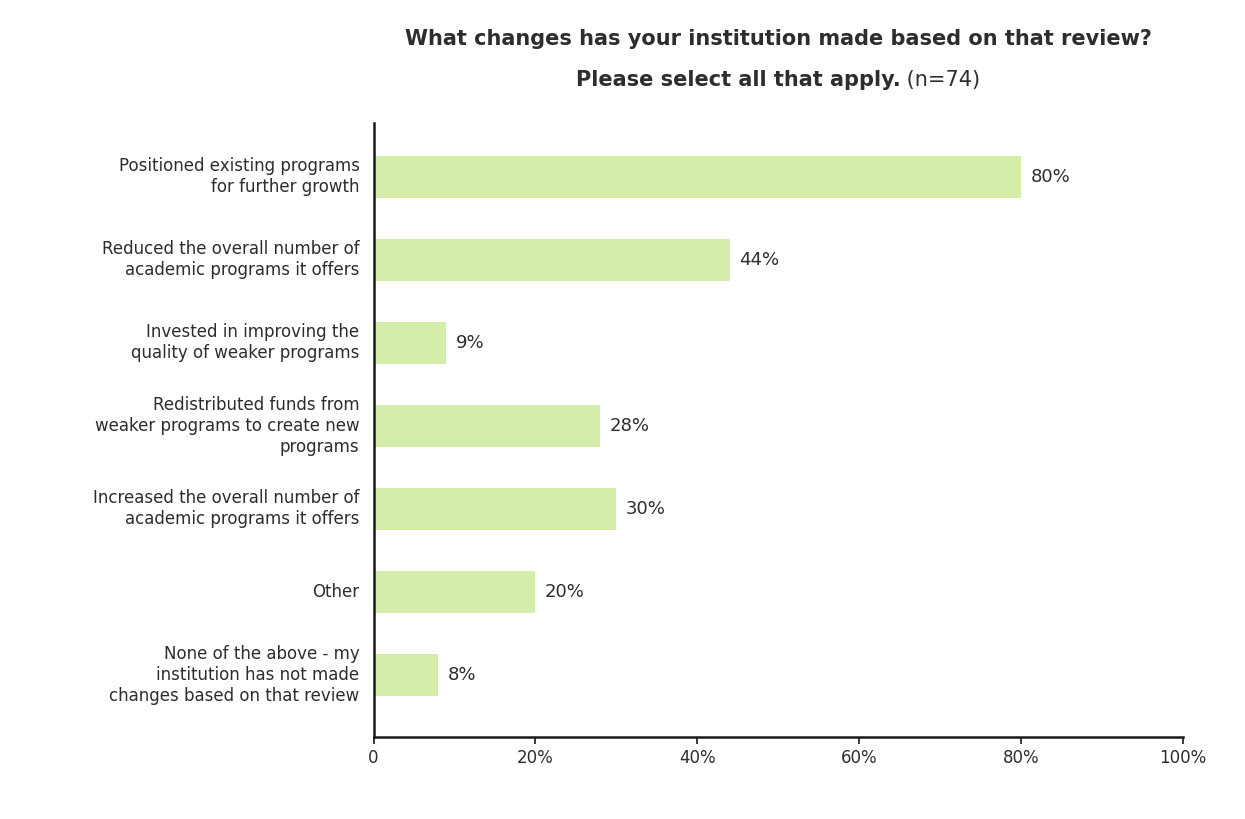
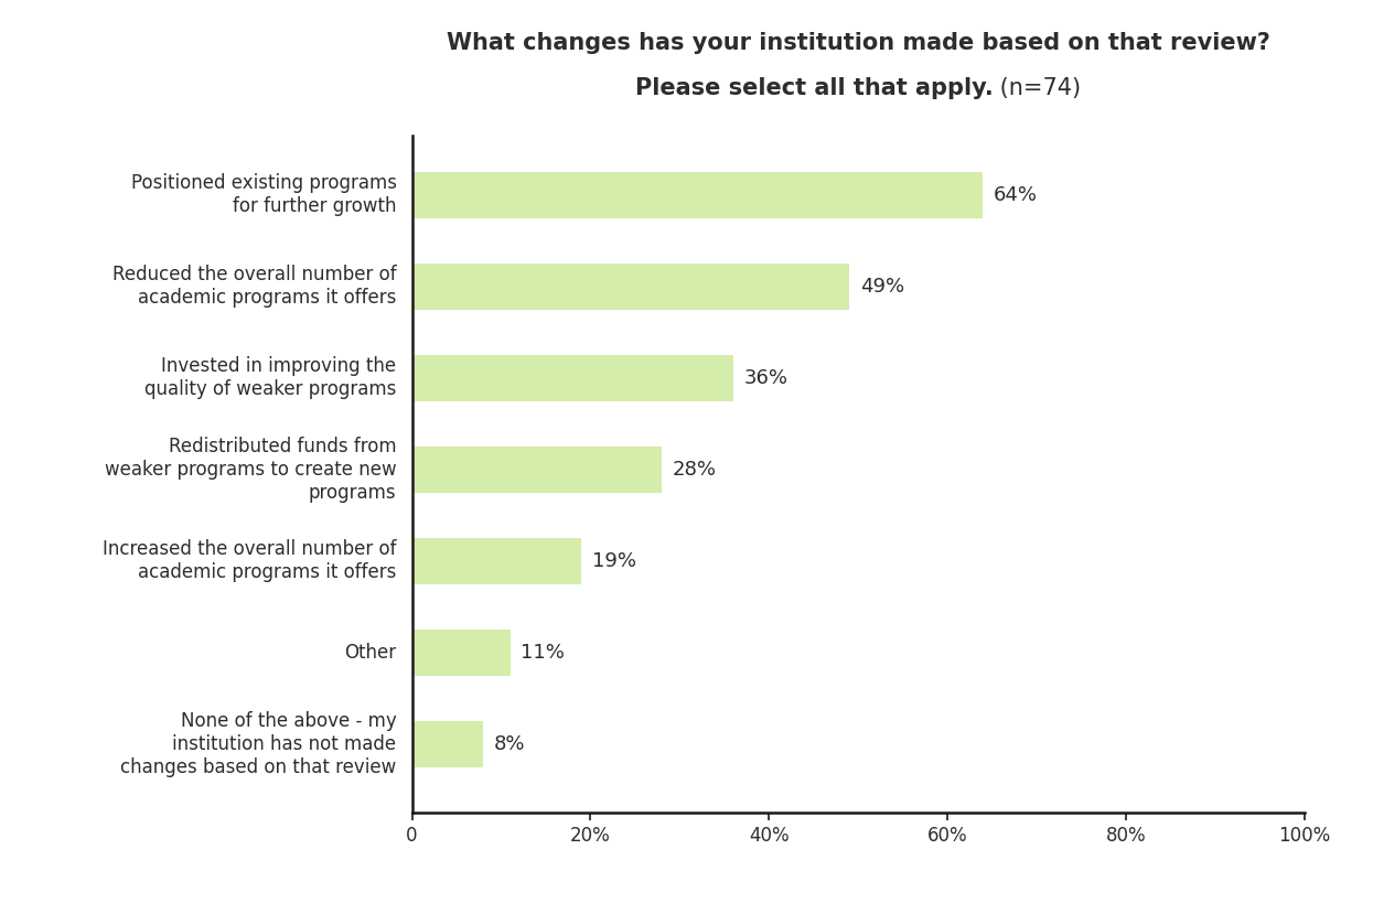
Positioned existing programs for further growth: 80% -> 64%
Reduced the overall number of academic programs it offers: 44% -> 49%
Invested in improving the quality of weaker programs: 9% -> 36%
Increased the overall number of academic programs it offers: 30% -> 19%
Other: 20% -> 11%
